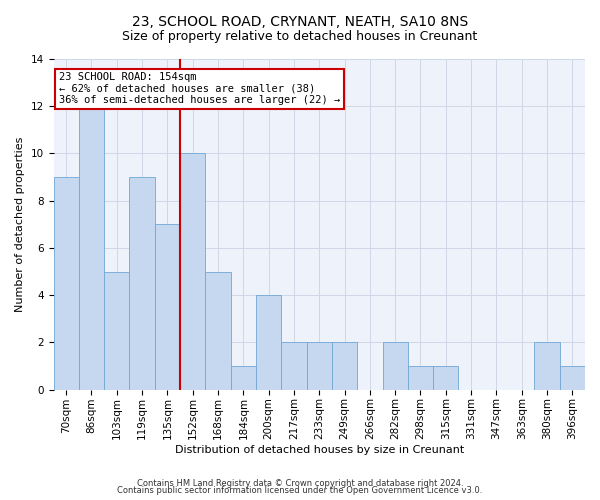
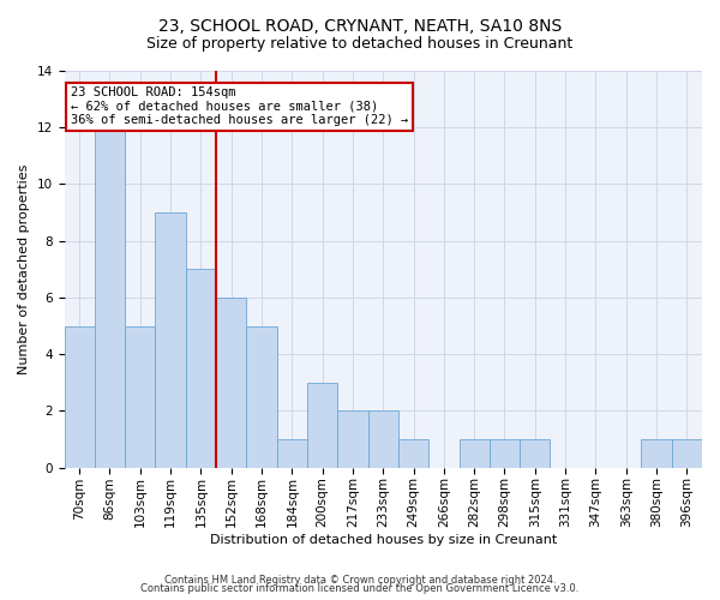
70sqm: 9 -> 5
152sqm: 10 -> 6
200sqm: 4 -> 3
249sqm: 2 -> 1
282sqm: 2 -> 1
380sqm: 2 -> 1
